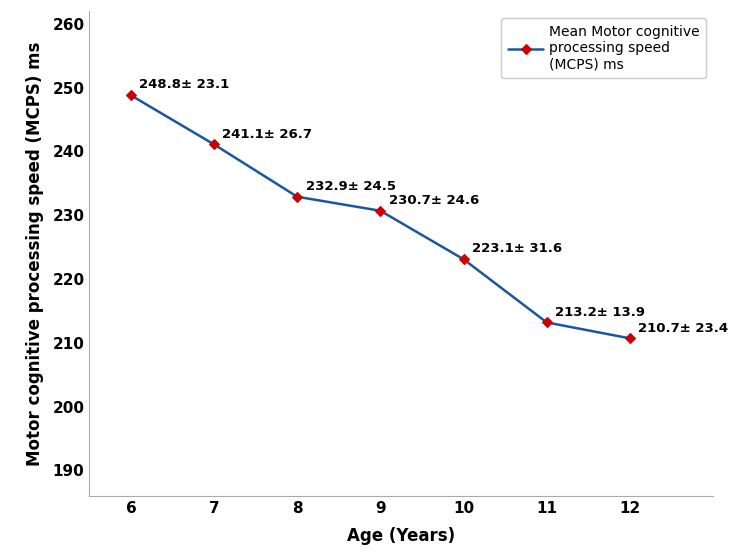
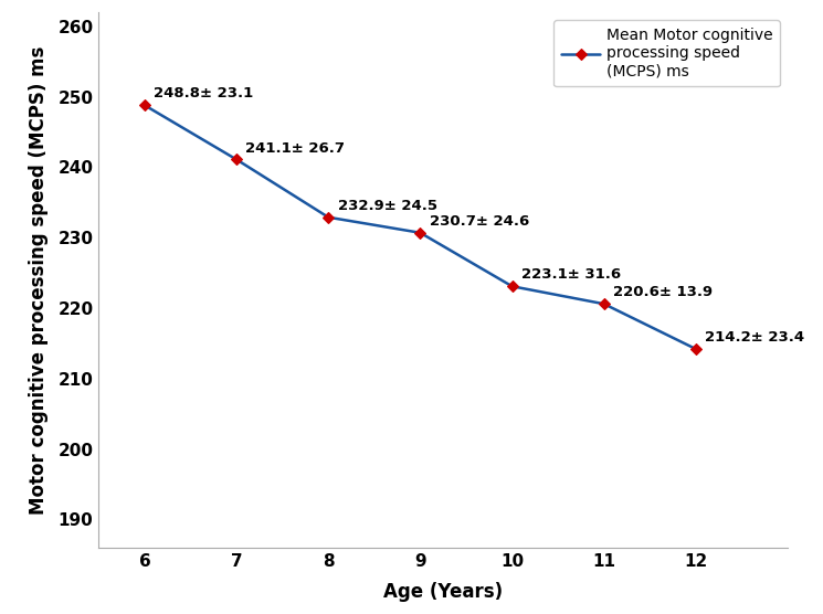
11: 213.2± -> 220.6±
12: 210.7± -> 214.2±
